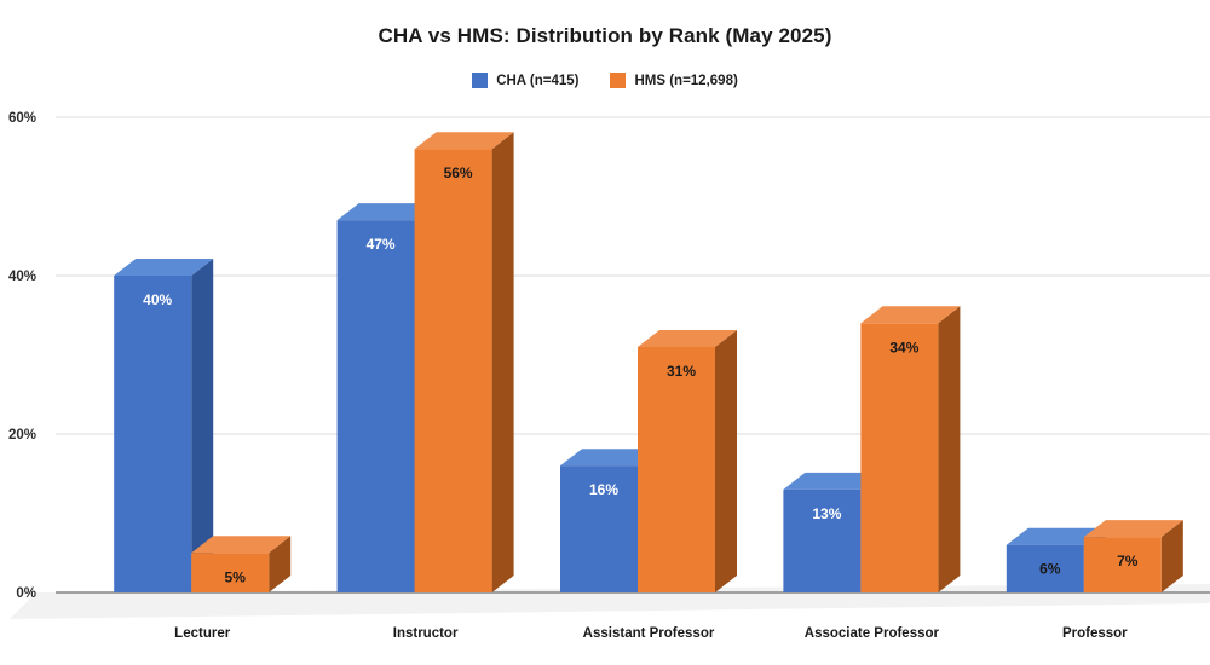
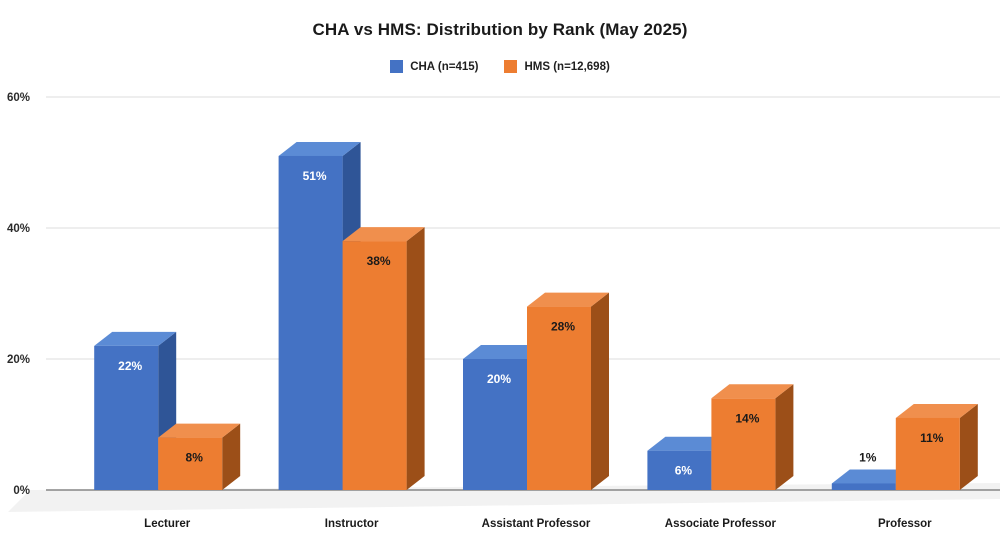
CHA (n=415)/Lecturer: 40% -> 22%
HMS (n=12,698)/Lecturer: 5% -> 8%
CHA (n=415)/Instructor: 47% -> 51%
HMS (n=12,698)/Instructor: 56% -> 38%
CHA (n=415)/Assistant Professor: 16% -> 20%
HMS (n=12,698)/Assistant Professor: 31% -> 28%
CHA (n=415)/Associate Professor: 13% -> 6%
HMS (n=12,698)/Associate Professor: 34% -> 14%
CHA (n=415)/Professor: 6% -> 1%
HMS (n=12,698)/Professor: 7% -> 11%
